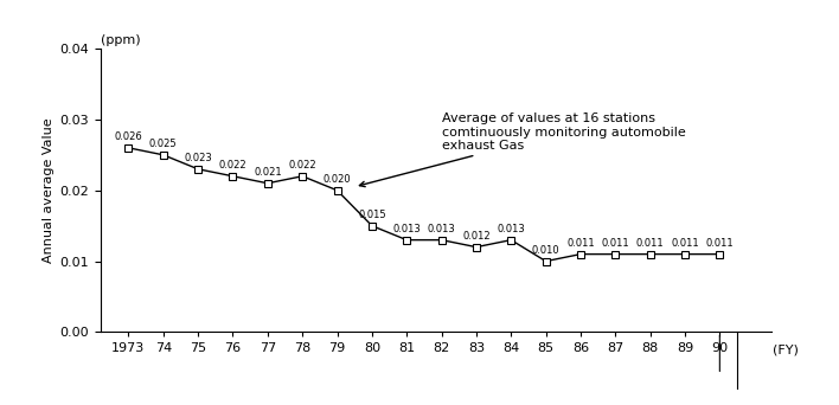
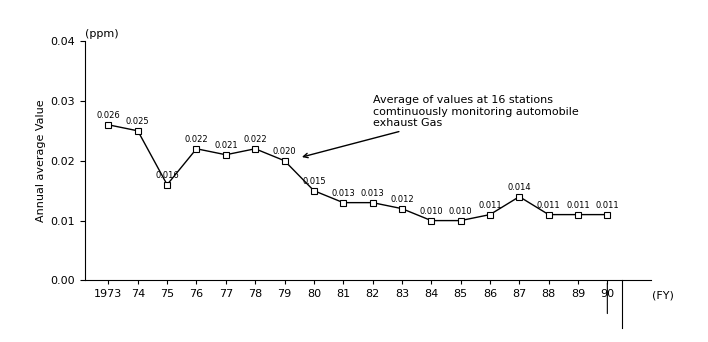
75: 0.023 -> 0.016
84: 0.013 -> 0.010
87: 0.011 -> 0.014
